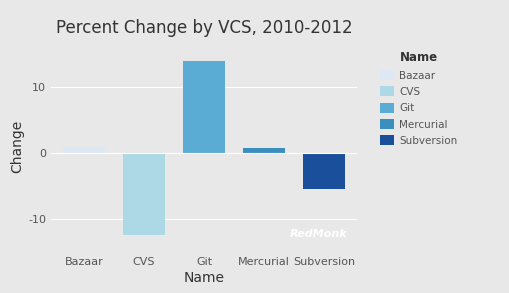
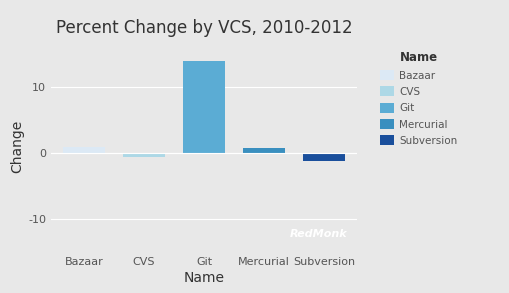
CVS: -12.5 -> -0.6
Subversion: -5.5 -> -1.2
